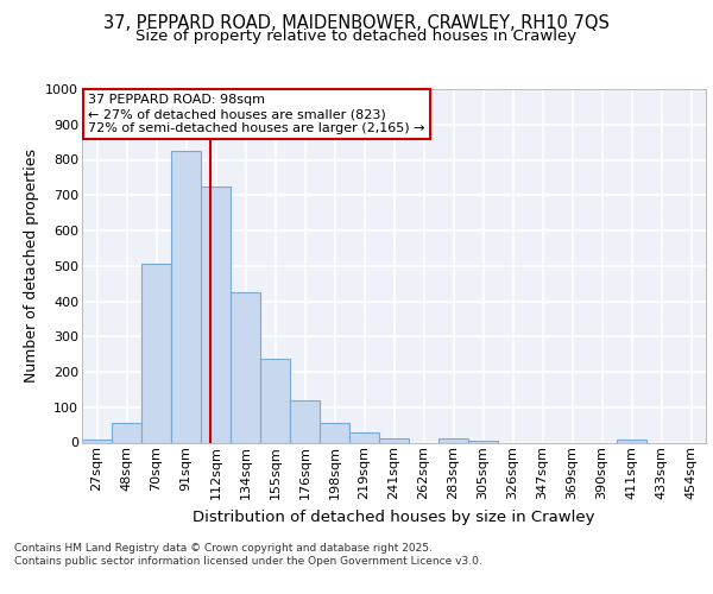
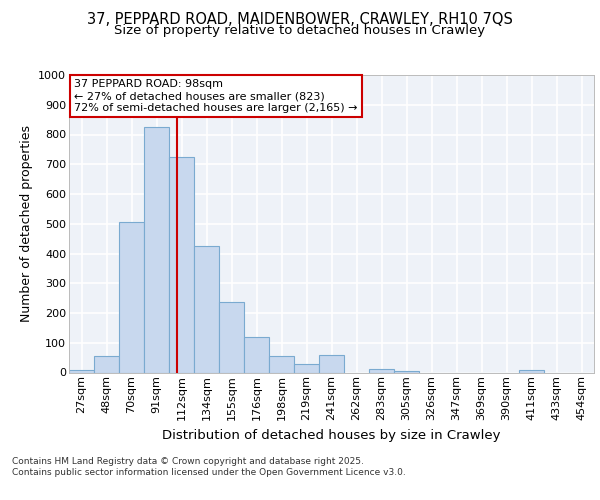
241sqm: 13 -> 60
